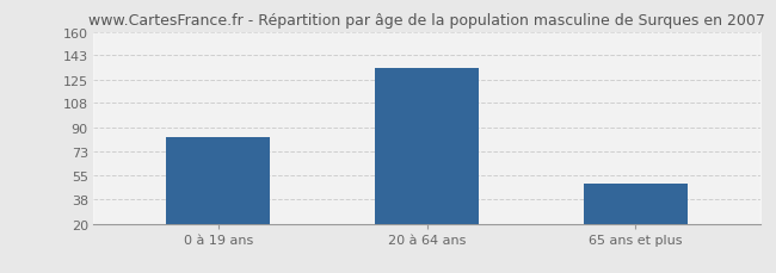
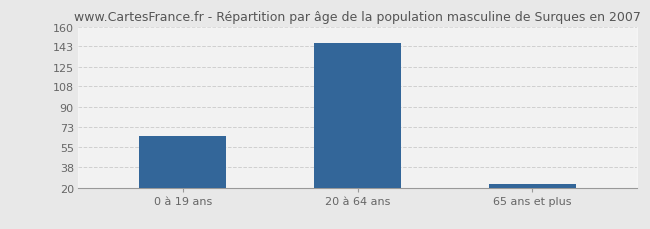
0 à 19 ans: 83 -> 65
20 à 64 ans: 134 -> 146
65 ans et plus: 49 -> 23
